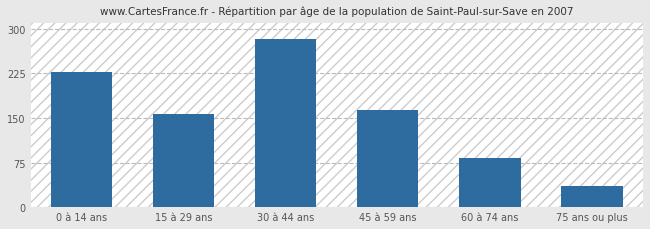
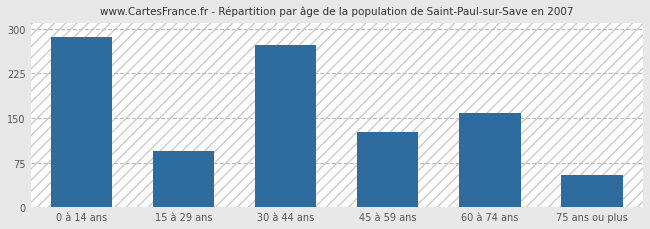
0 à 14 ans: 228 -> 286
15 à 29 ans: 157 -> 94
30 à 44 ans: 282 -> 272
45 à 59 ans: 163 -> 126
60 à 74 ans: 82 -> 158
75 ans ou plus: 35 -> 54
